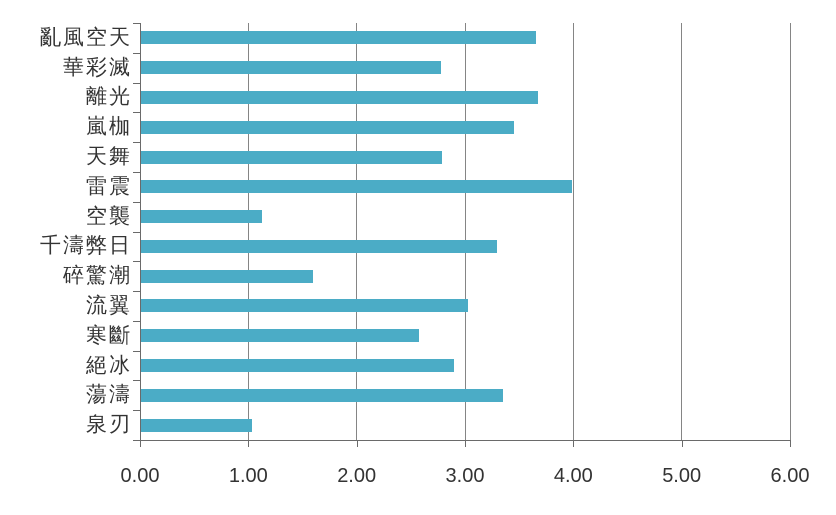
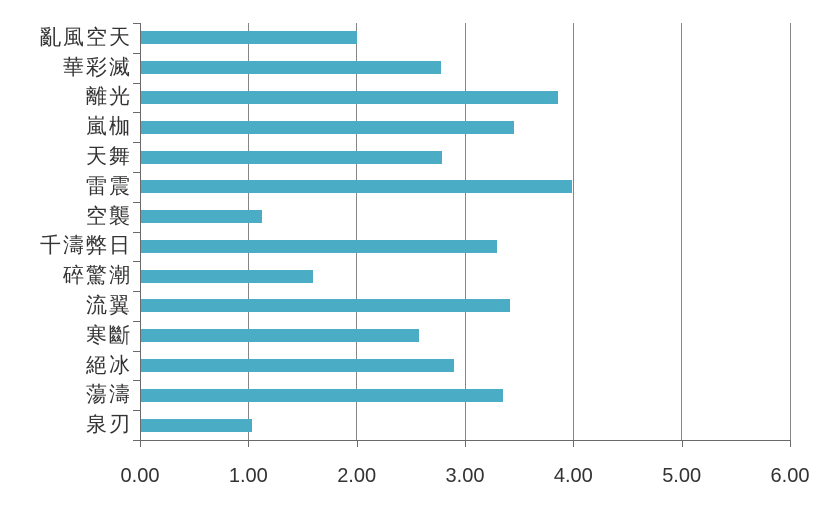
亂風空天: 3.65 -> 1.99
離光: 3.66 -> 3.85
流翼: 3.02 -> 3.41
